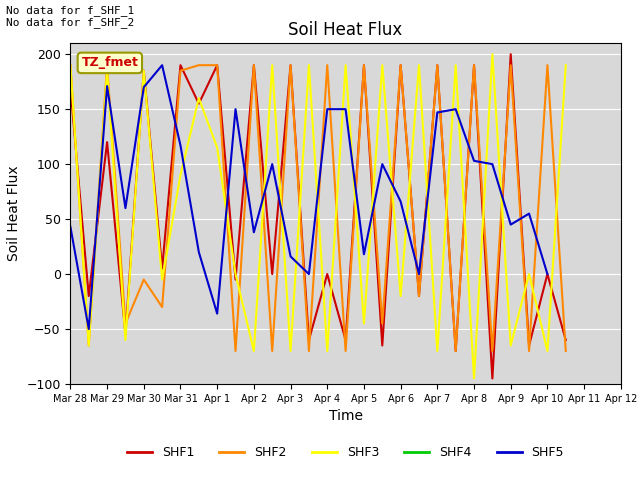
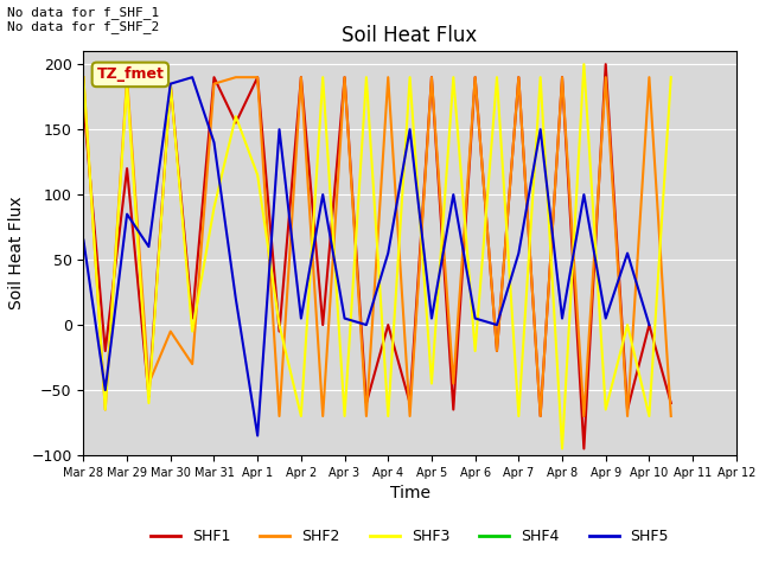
SHF5/Mar 28: 43 -> 65
SHF5/Mar 29: 171 -> 85
SHF5/Mar 30: 170 -> 185
SHF5/Mar 31: 117 -> 140
SHF5/Apr 1: -36 -> -85
SHF5/Apr 2: 38 -> 5
SHF5/Apr 3: 16 -> 5
SHF5/Apr 4: 150 -> 55
SHF5/Apr 5: 18 -> 5
SHF5/Apr 6: 66 -> 5
SHF5/Apr 7: 147 -> 55
SHF5/Apr 8: 103 -> 5
SHF5/Apr 9: 45 -> 5
